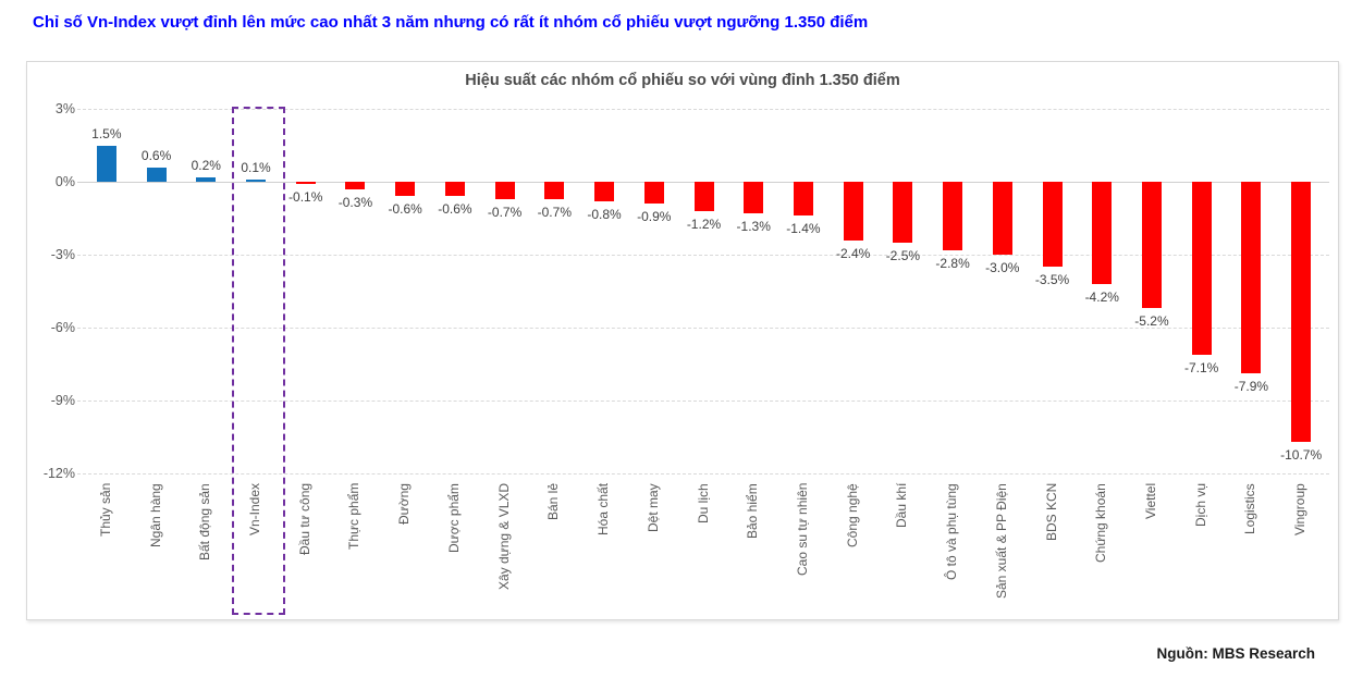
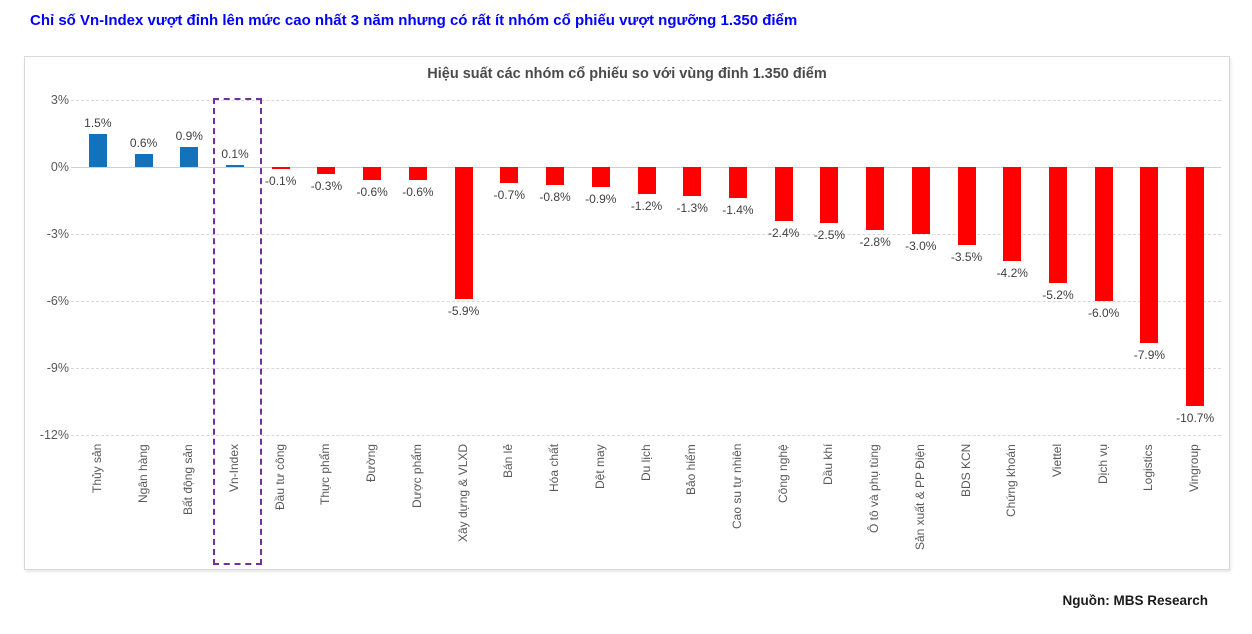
Bất động sản: 0.2% -> 0.9%
Xây dựng & VLXD: -0.7% -> -5.9%
Dịch vụ: -7.1% -> -6.0%
